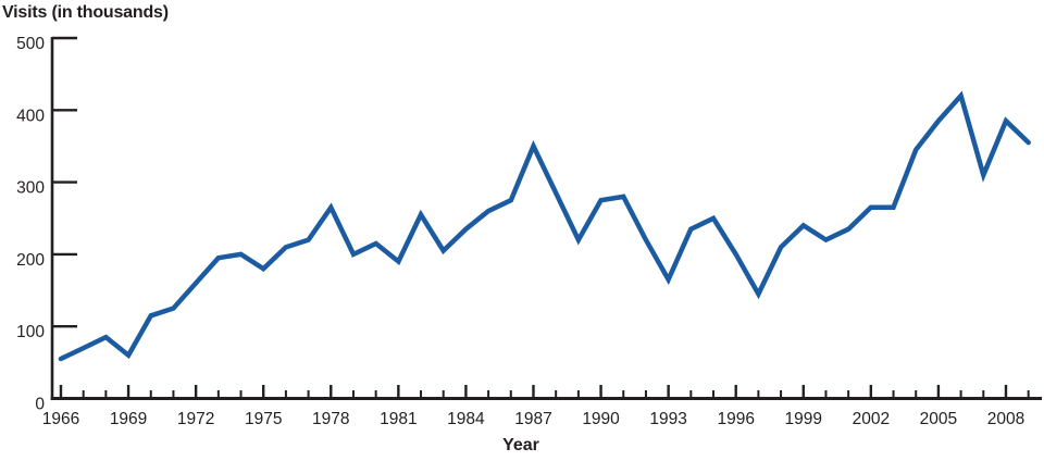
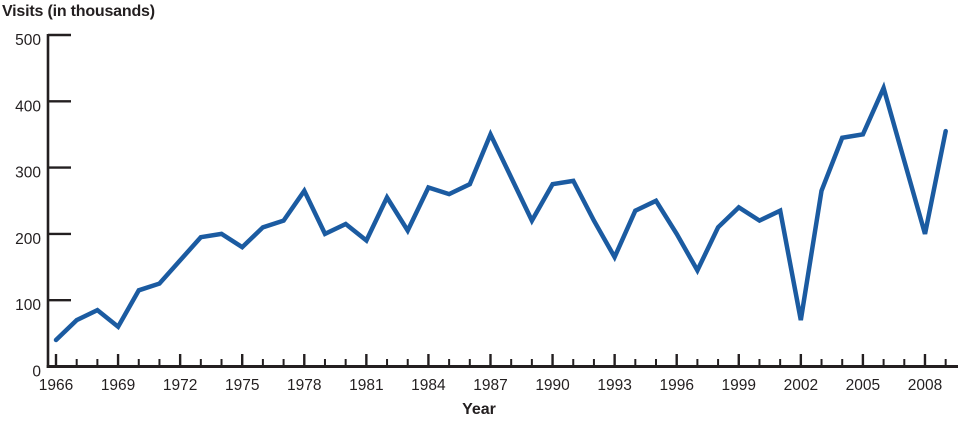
1966: 60 -> 40
1984: 240 -> 270
2002: 260 -> 70
2005: 380 -> 350
2008: 380 -> 200
